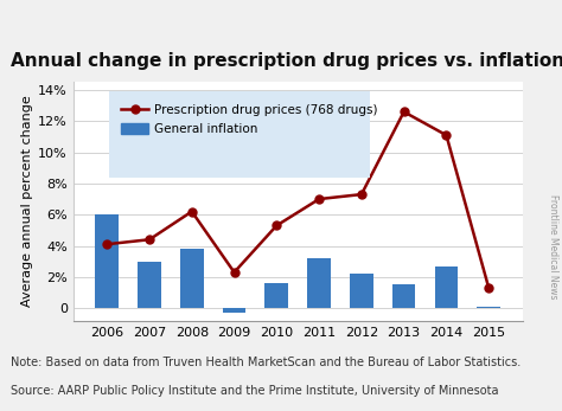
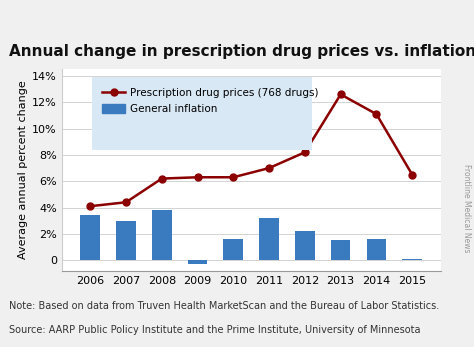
General inflation/2006: 6.0% -> 3.4%
Prescription drug prices (768 drugs)/2009: 2.3% -> 6.3%
Prescription drug prices (768 drugs)/2010: 5.3% -> 6.3%
Prescription drug prices (768 drugs)/2012: 7.3% -> 8.2%
General inflation/2014: 2.7% -> 1.6%
Prescription drug prices (768 drugs)/2015: 1.3% -> 6.5%
